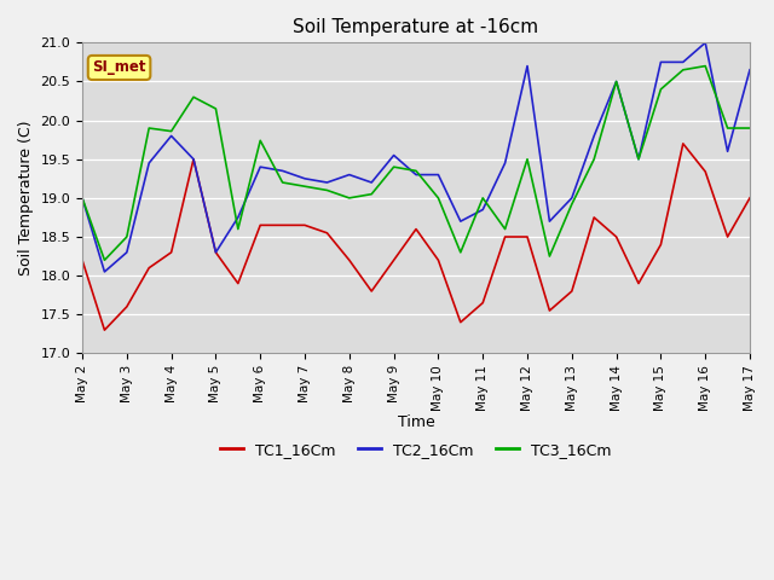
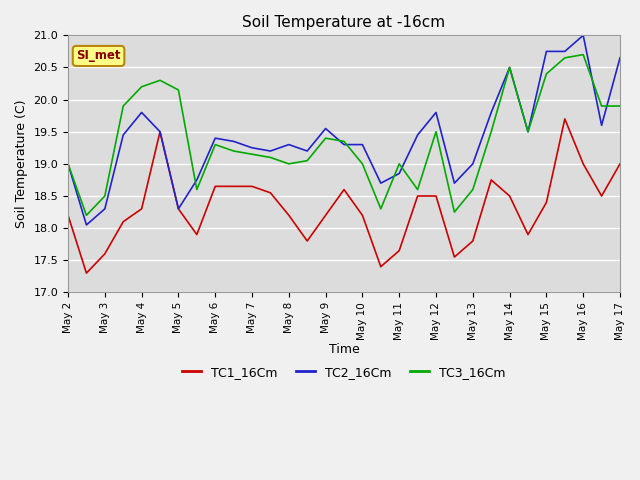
TC3_16Cm/May 4: 19.86 -> 20.20
TC3_16Cm/May 6: 19.74 -> 19.30
TC2_16Cm/May 12: 20.70 -> 19.80
TC3_16Cm/May 13: 18.92 -> 18.60
TC1_16Cm/May 16: 19.34 -> 19.00
